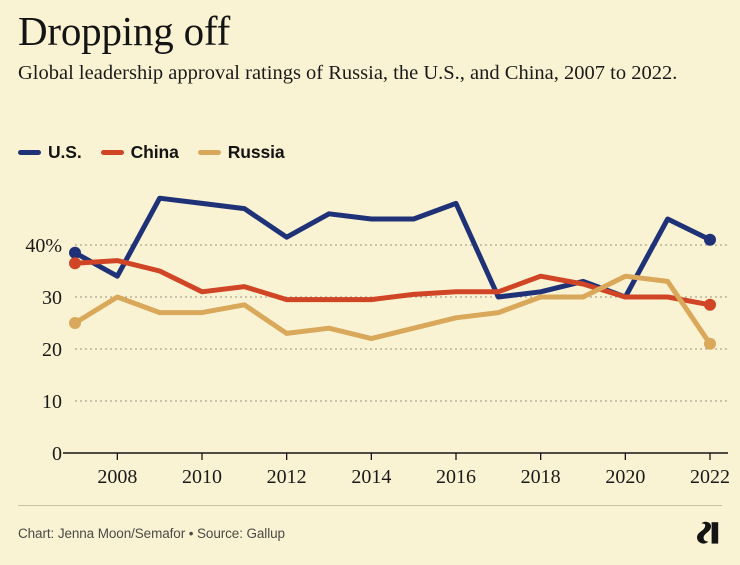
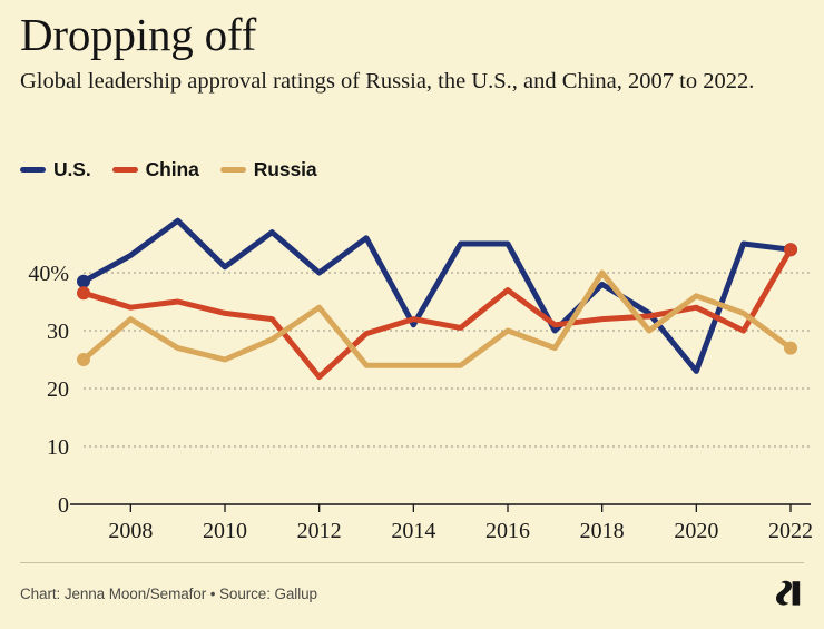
U.S./2008: 34% -> 43%
China/2008: 37% -> 34%
Russia/2008: 30% -> 32%
U.S./2010: 48% -> 41%
China/2010: 31% -> 33%
Russia/2010: 27% -> 25%
U.S./2012: 42% -> 40%
China/2012: 30% -> 22%
Russia/2012: 23% -> 34%
U.S./2014: 45% -> 31%
China/2014: 30% -> 32%
Russia/2014: 22% -> 24%
U.S./2016: 48% -> 45%
China/2016: 31% -> 37%
Russia/2016: 26% -> 30%
U.S./2018: 31% -> 38%
China/2018: 34% -> 32%
Russia/2018: 30% -> 40%
U.S./2020: 30% -> 23%
China/2020: 30% -> 34%
Russia/2020: 34% -> 36%
U.S./2022: 41% -> 44%
China/2022: 28% -> 44%
Russia/2022: 21% -> 27%
